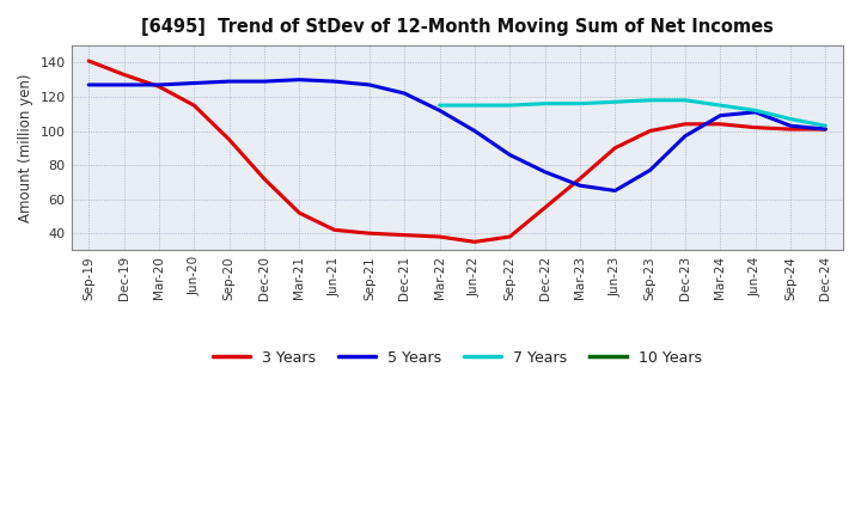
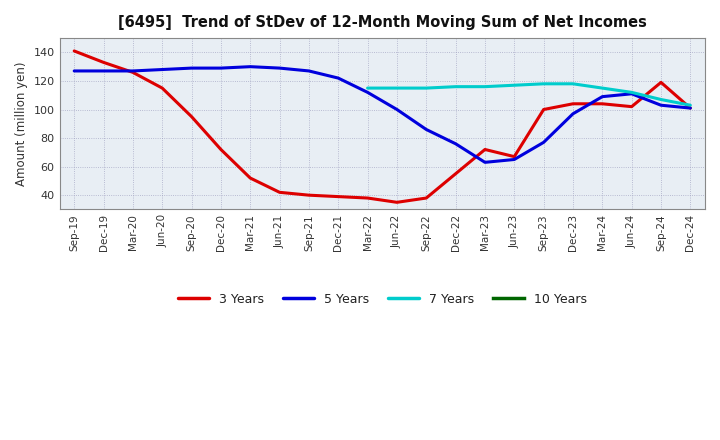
5 Years/Mar-23: 68 -> 63
3 Years/Jun-23: 90 -> 67
3 Years/Sep-24: 101 -> 119
